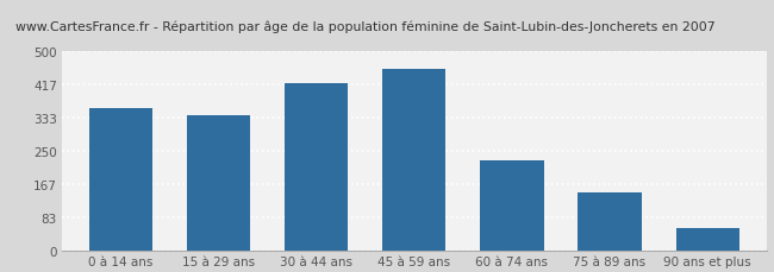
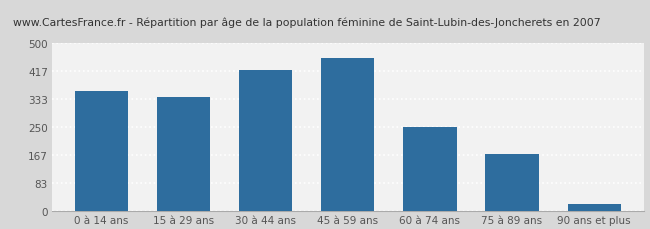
60 à 74 ans: 225 -> 249
75 à 89 ans: 145 -> 170
90 ans et plus: 55 -> 20
